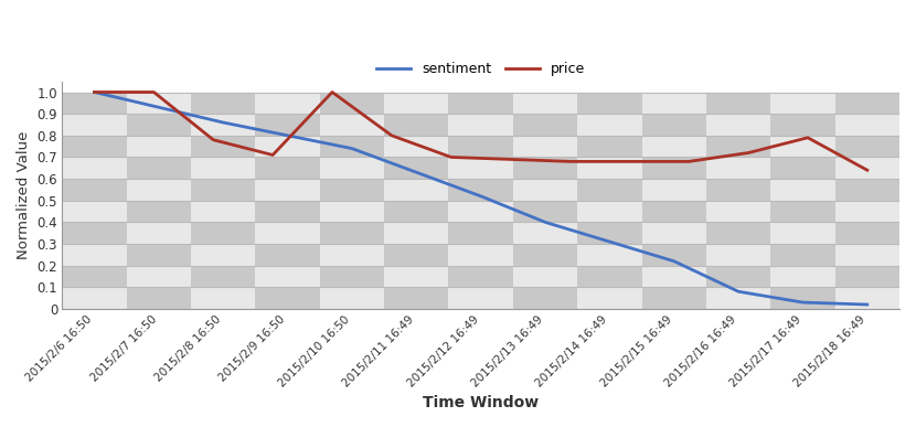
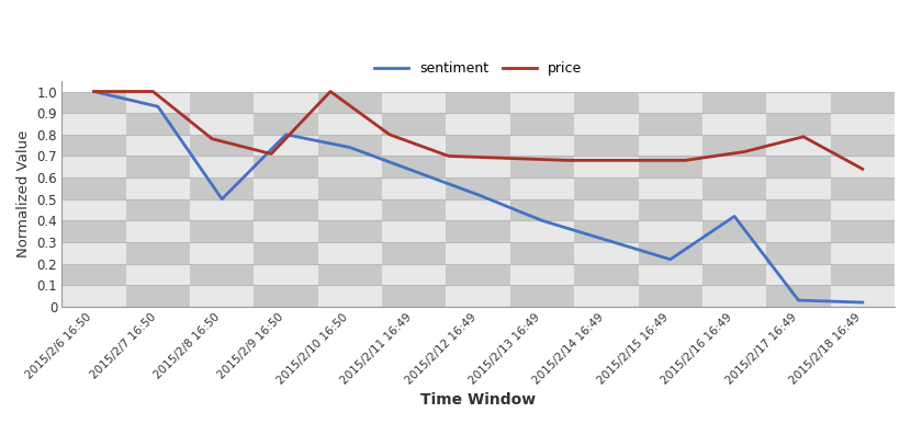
sentiment/2015/2/8 16:50: 0.86 -> 0.50
sentiment/2015/2/16 16:49: 0.08 -> 0.42
